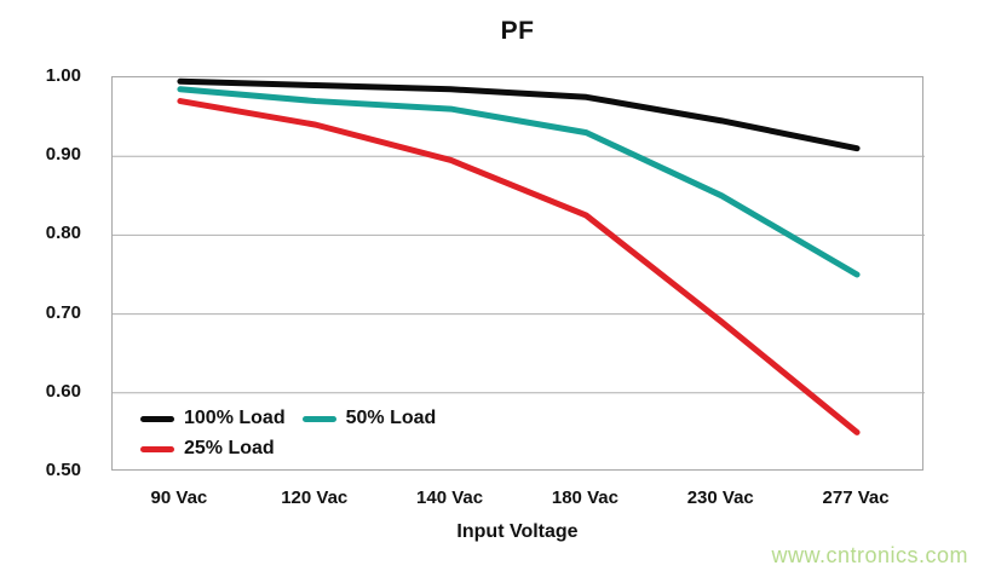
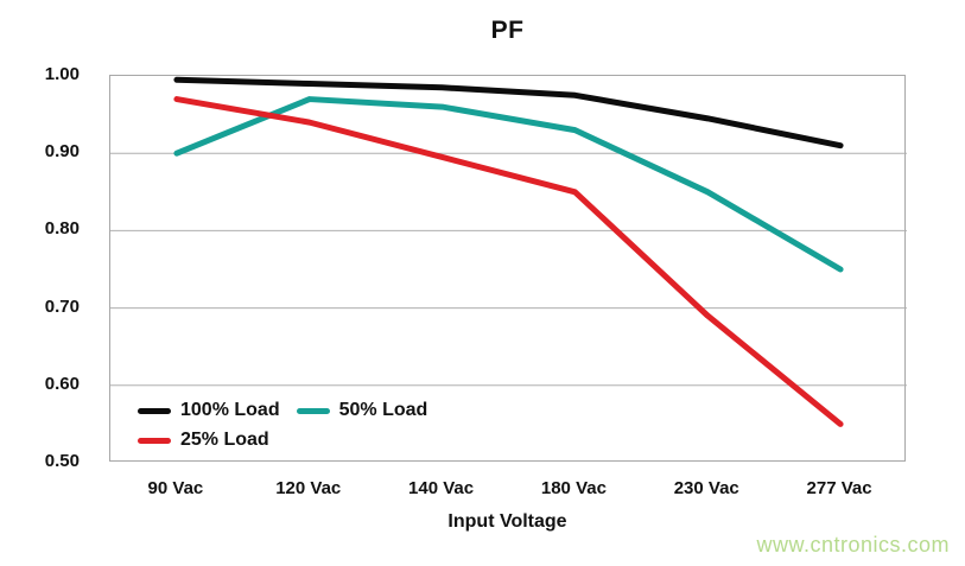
50% Load/90 Vac: 0.98 -> 0.90
25% Load/180 Vac: 0.82 -> 0.85
